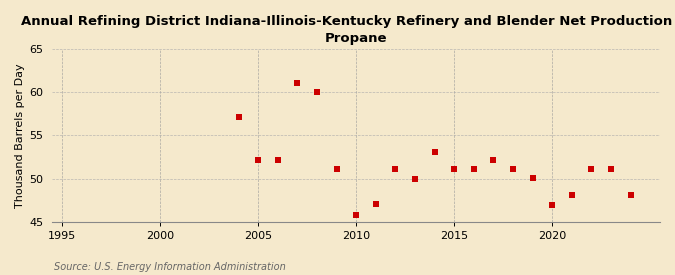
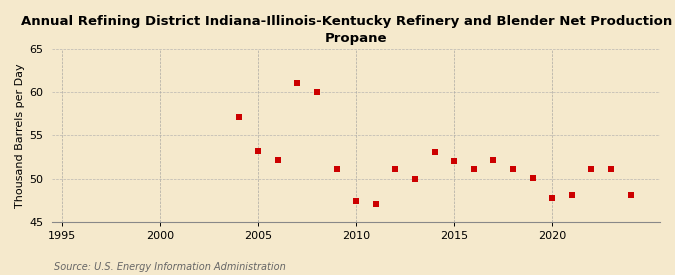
2005: 52.1 -> 53.2
2010: 45.8 -> 47.4
2015: 51.1 -> 52.0
2020: 46.9 -> 47.8
